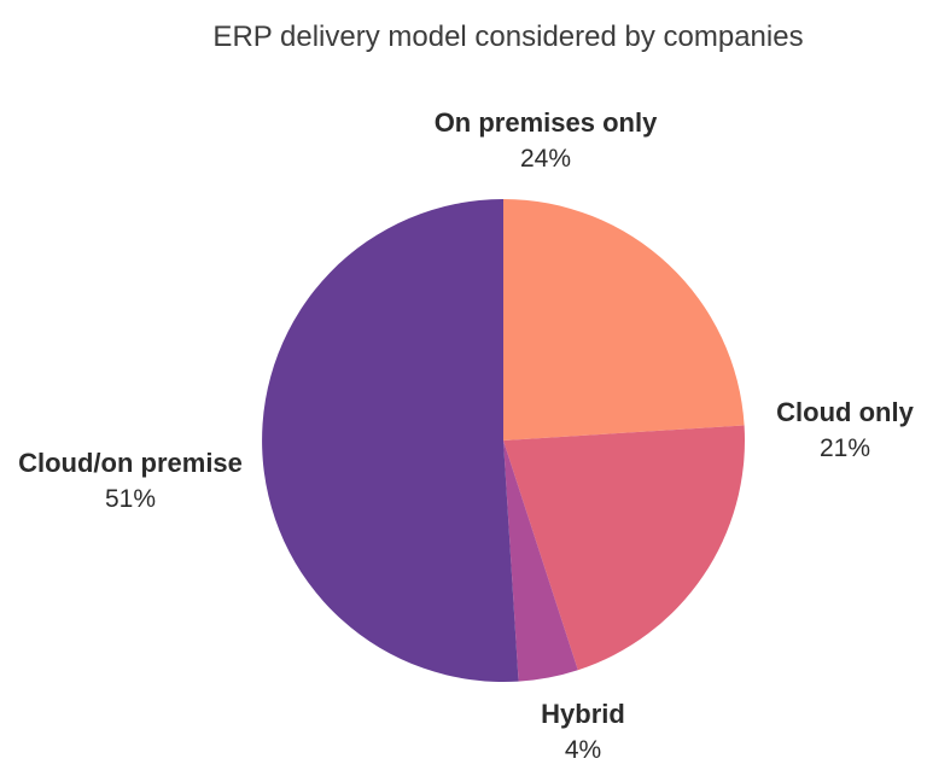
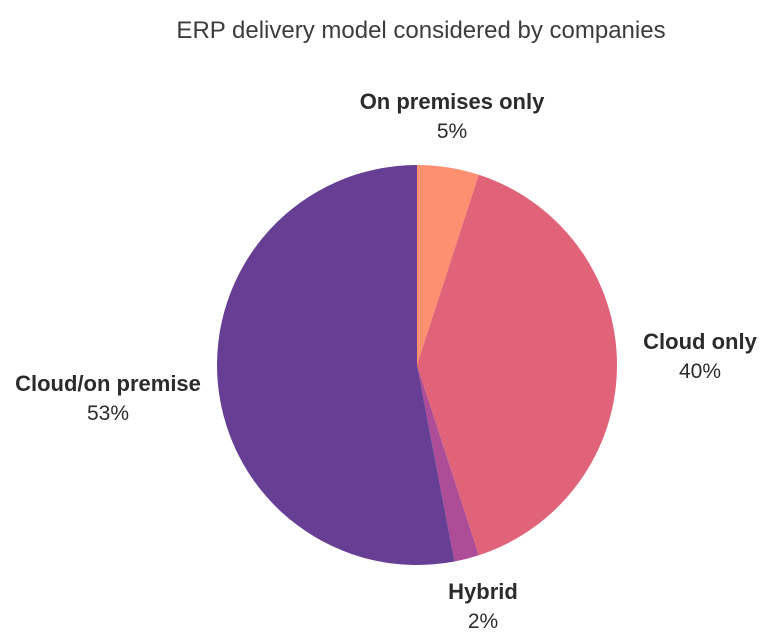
On premises only: 24% -> 5%
Cloud only: 21% -> 40%
Hybrid: 4% -> 2%
Cloud/on premise: 51% -> 53%
